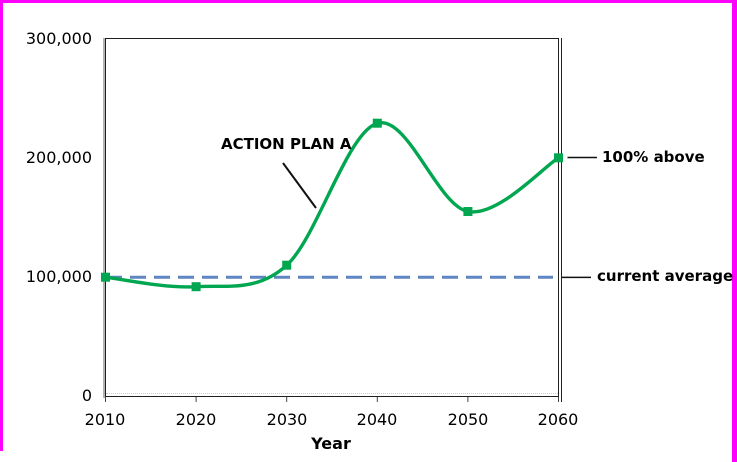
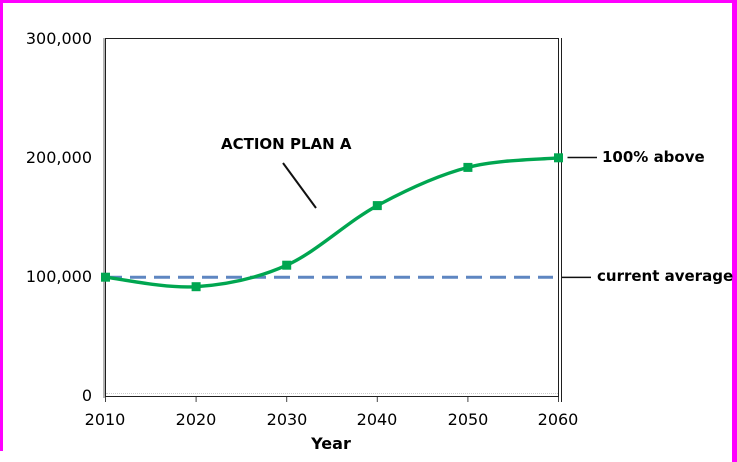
2040: 229000 -> 160000
2050: 155000 -> 192000
